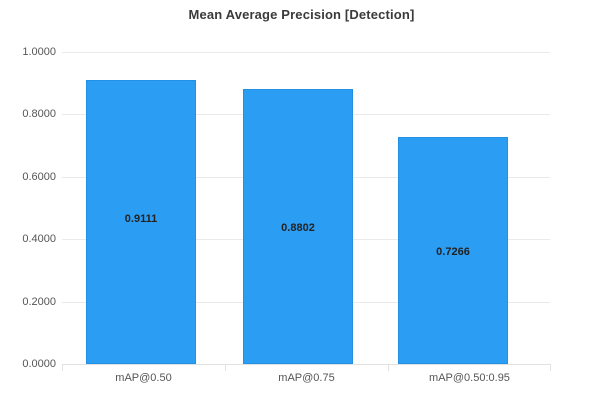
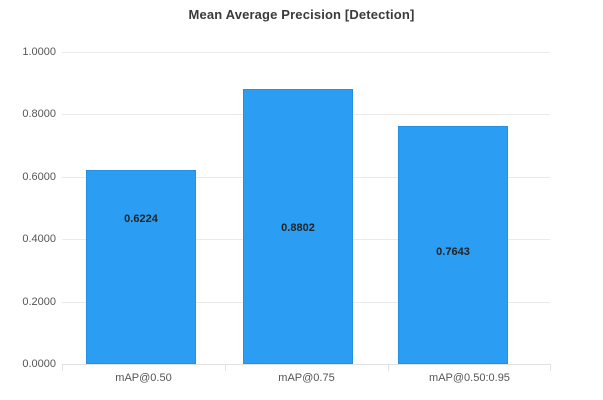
mAP@0.50: 0.9111 -> 0.6224
mAP@0.50:0.95: 0.7266 -> 0.7643
